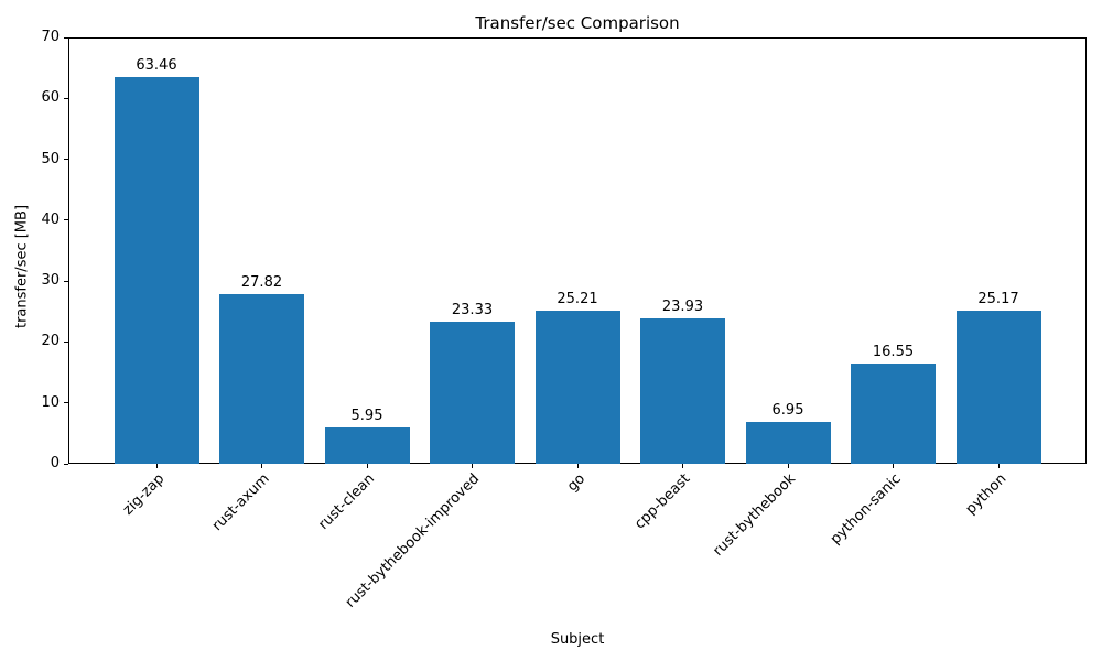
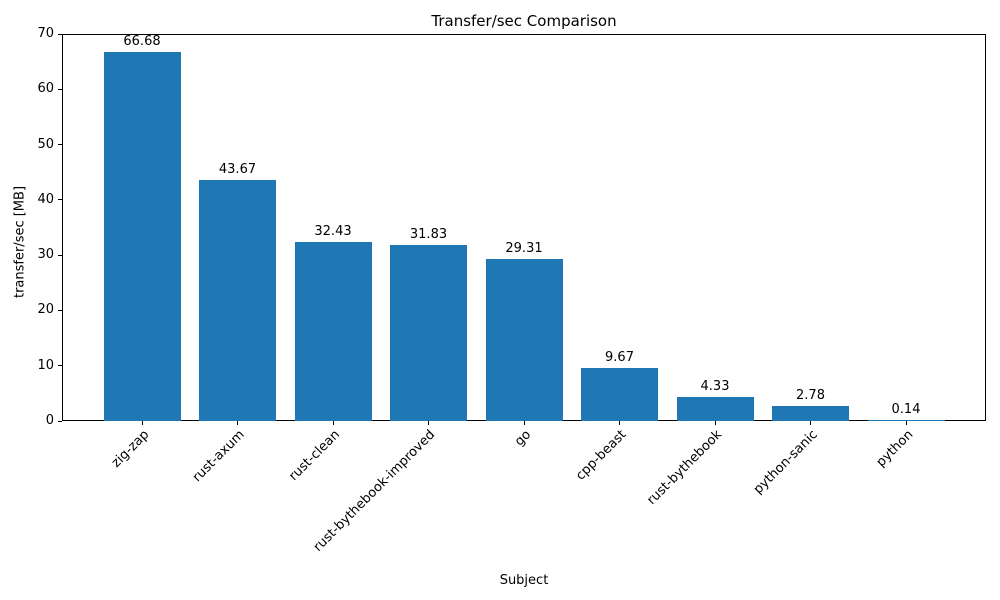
zig-zap: 63.46 -> 66.68
rust-axum: 27.82 -> 43.67
rust-clean: 5.95 -> 32.43
rust-bythebook-improved: 23.33 -> 31.83
go: 25.21 -> 29.31
cpp-beast: 23.93 -> 9.67
rust-bythebook: 6.95 -> 4.33
python-sanic: 16.55 -> 2.78
python: 25.17 -> 0.14
